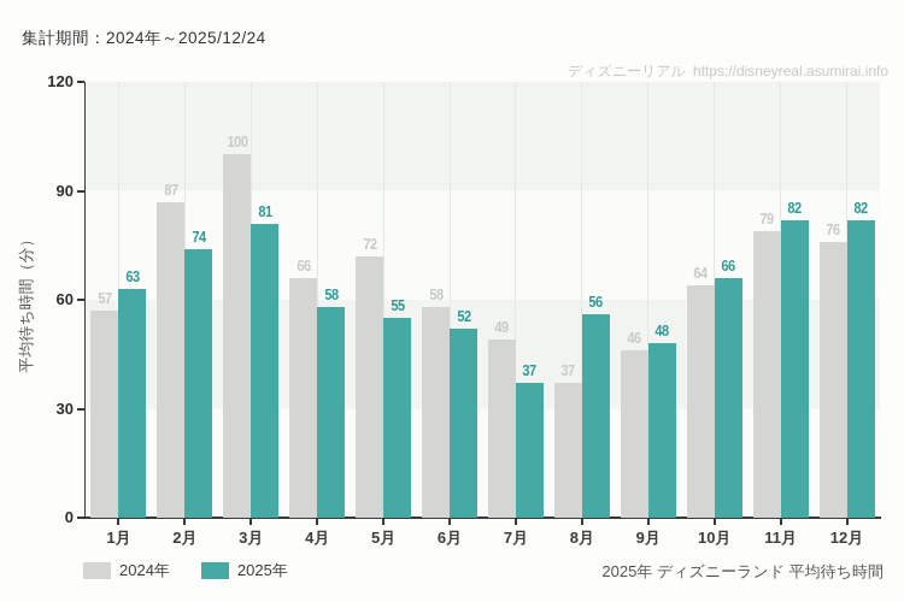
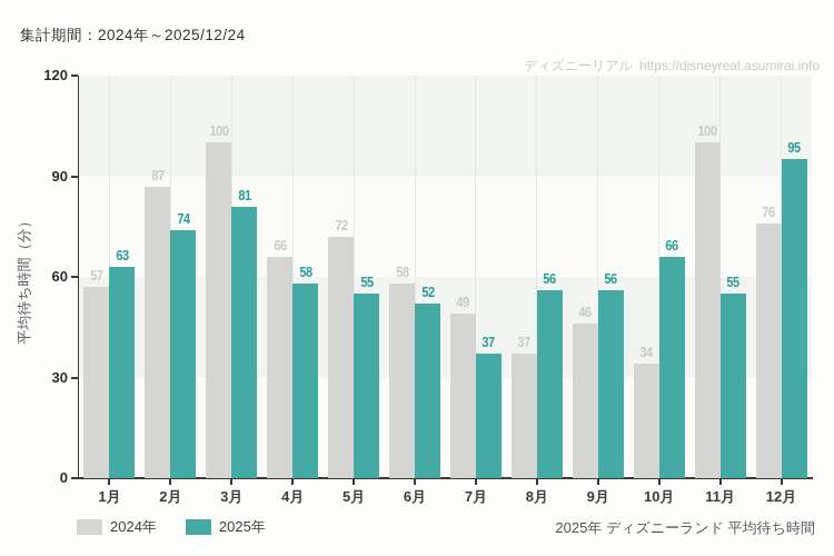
2025年/9月: 48 -> 56
2024年/10月: 64 -> 34
2024年/11月: 79 -> 100
2025年/11月: 82 -> 55
2025年/12月: 82 -> 95
